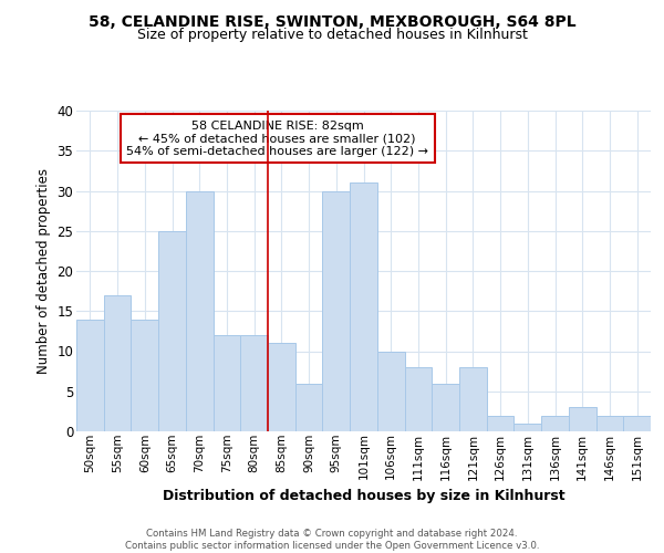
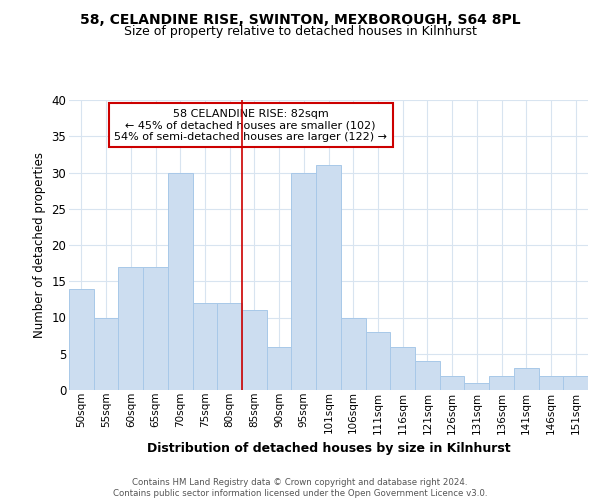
55sqm: 17 -> 10
60sqm: 14 -> 17
65sqm: 25 -> 17
121sqm: 8 -> 4
